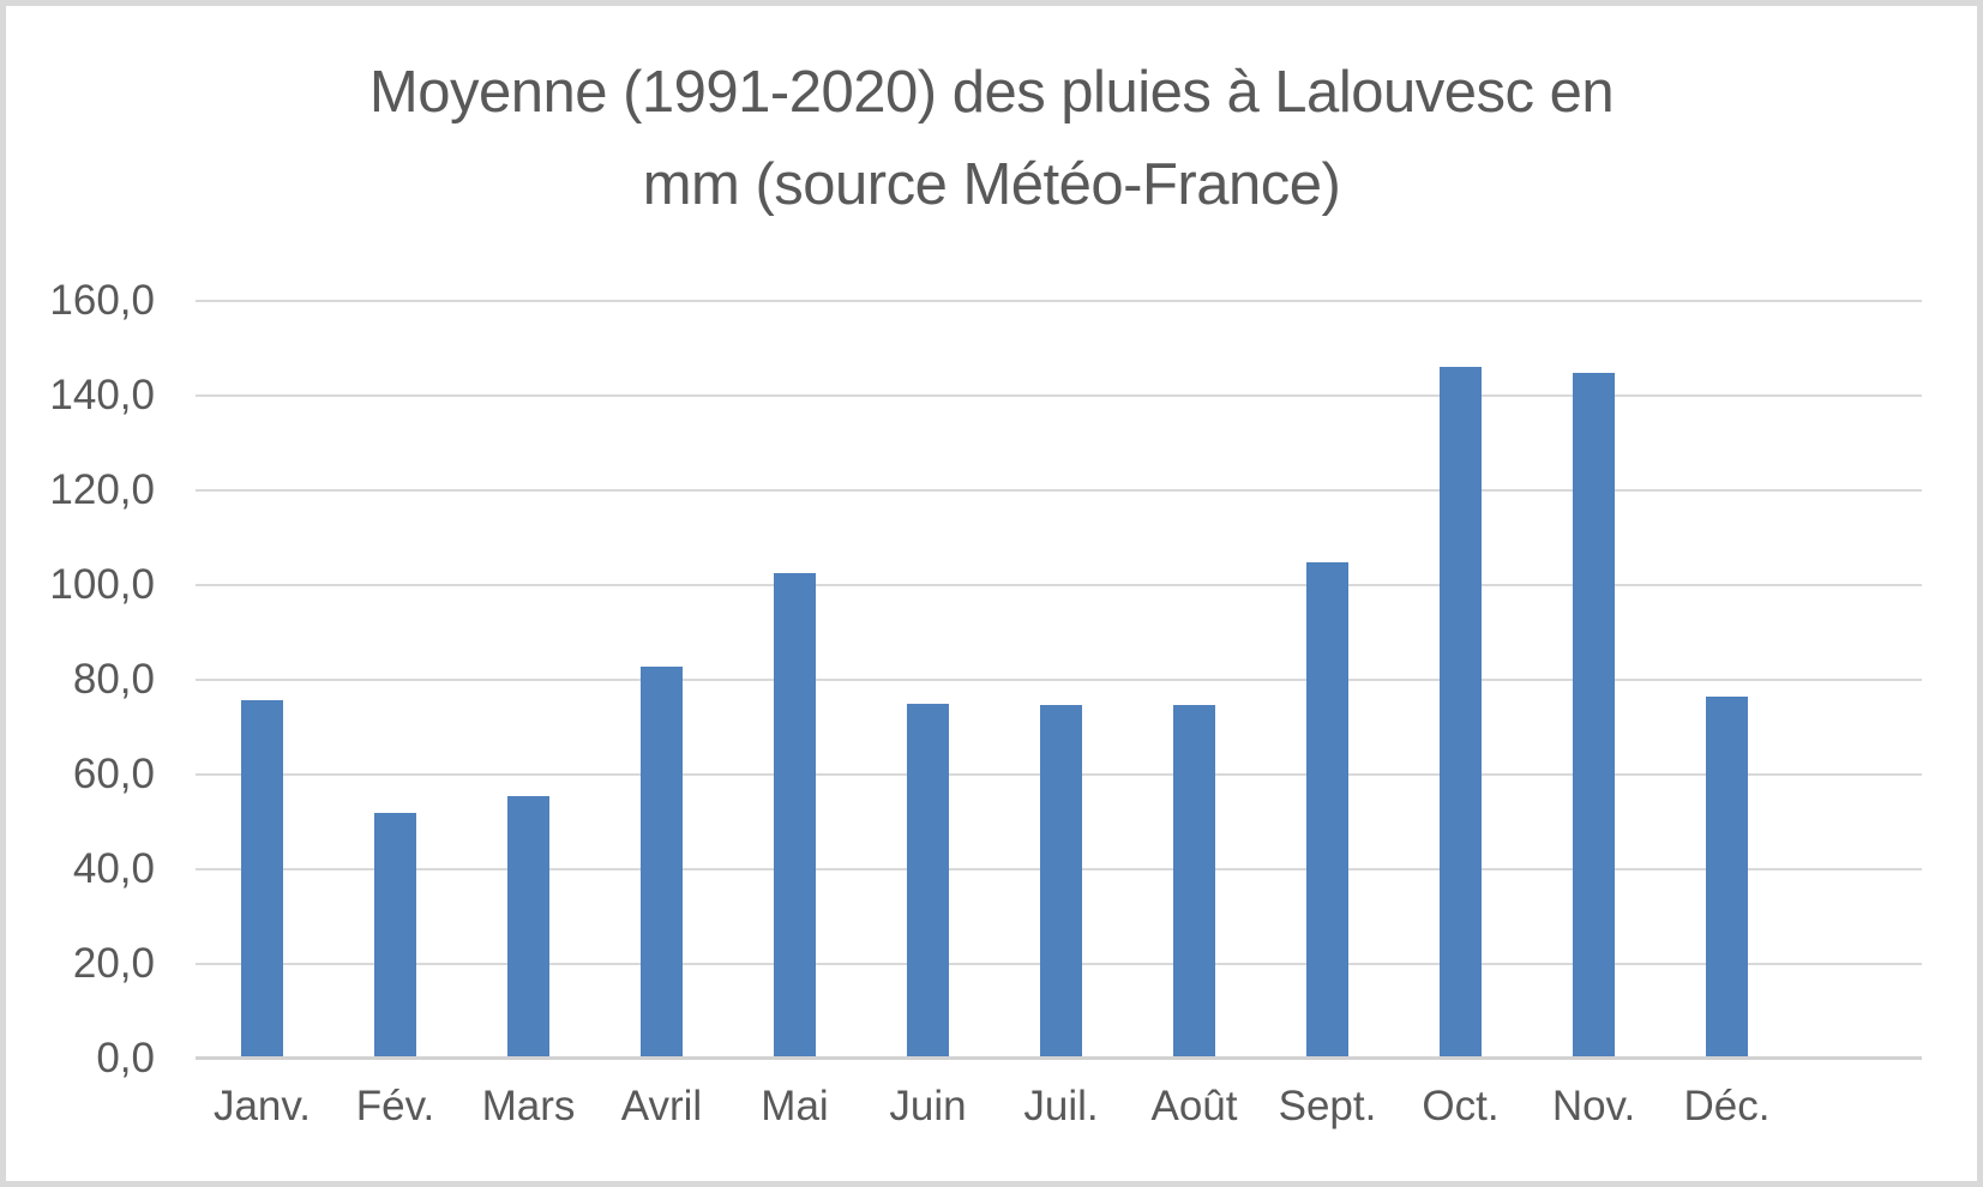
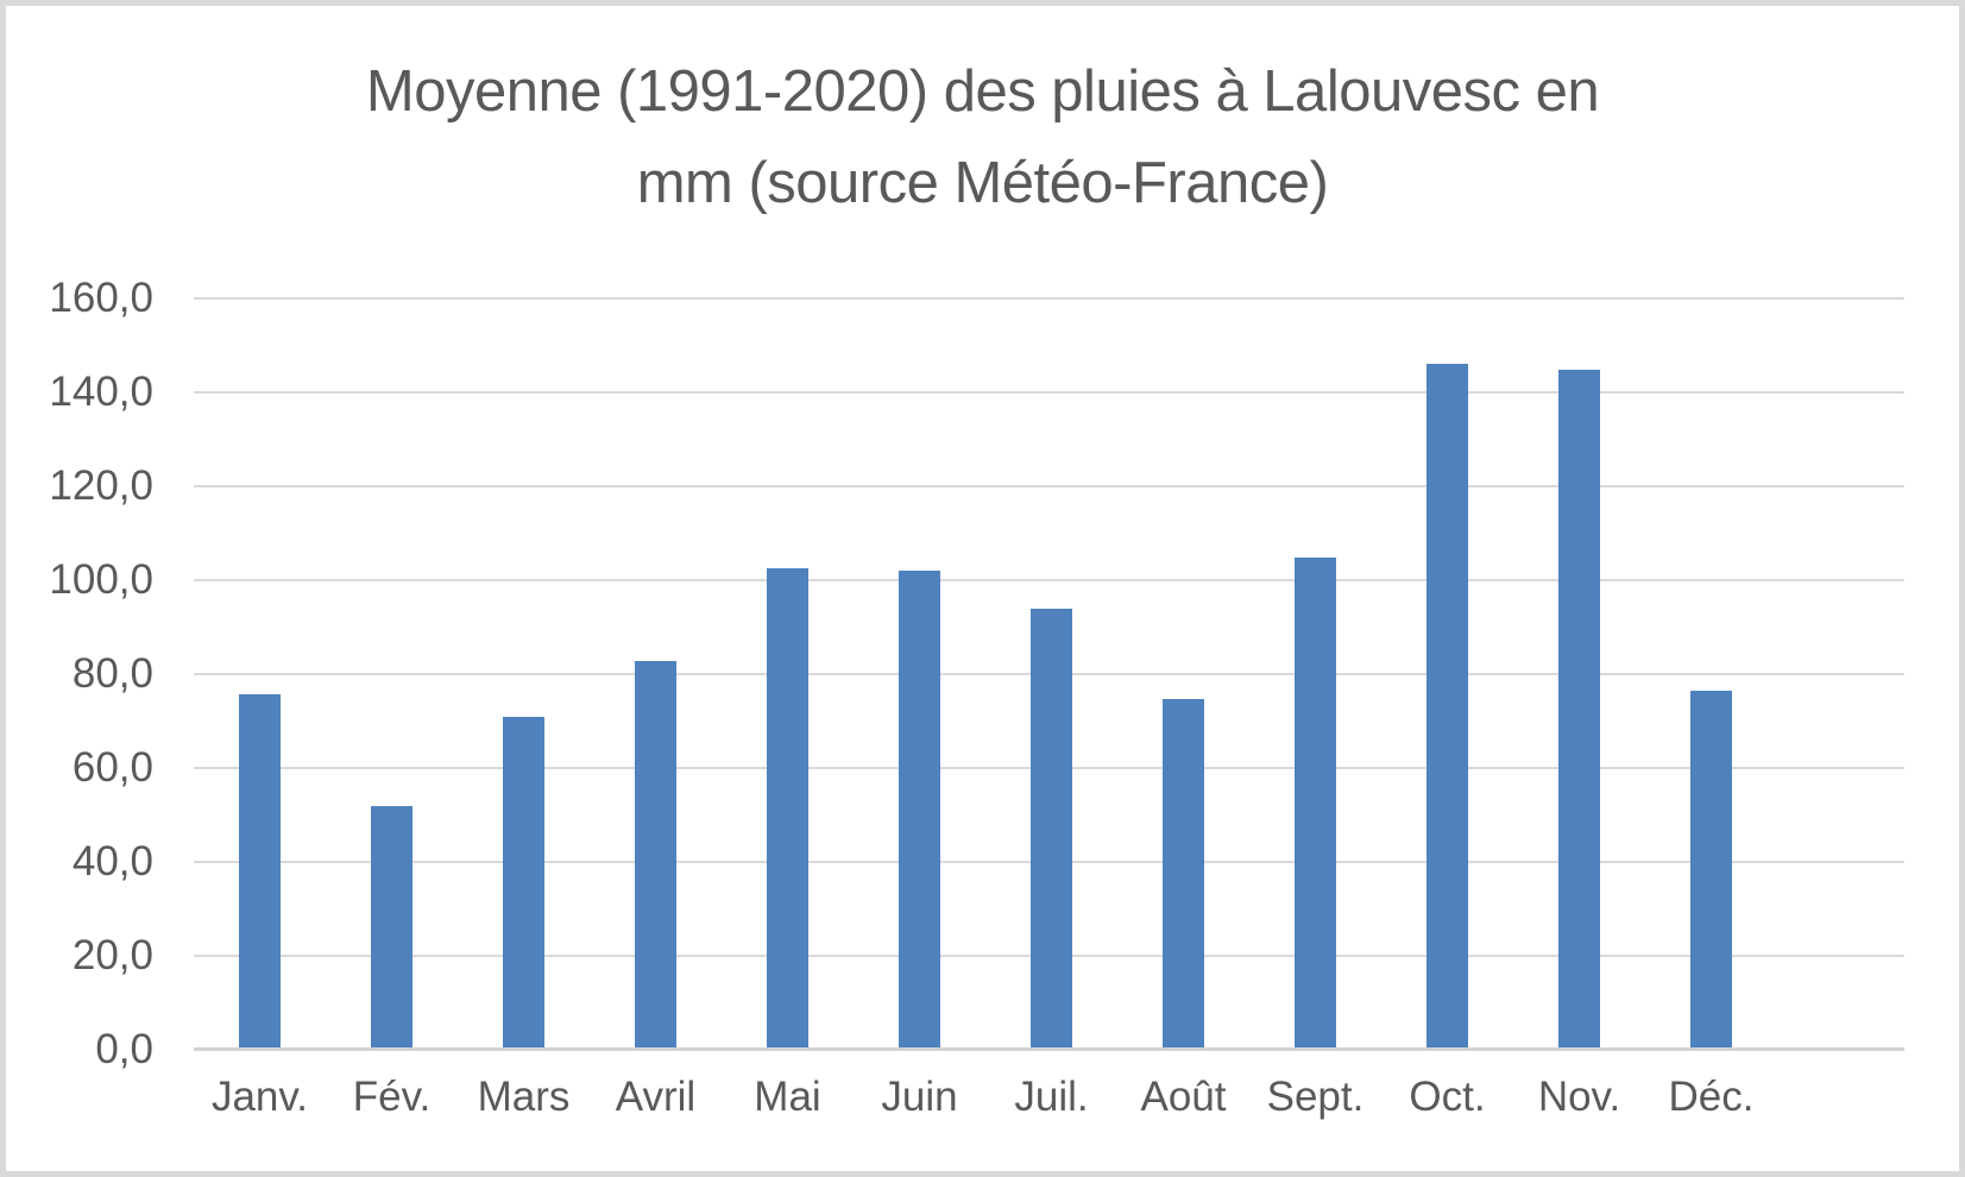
Mars: 56 -> 71
Juin: 75 -> 102
Juil.: 75 -> 94
